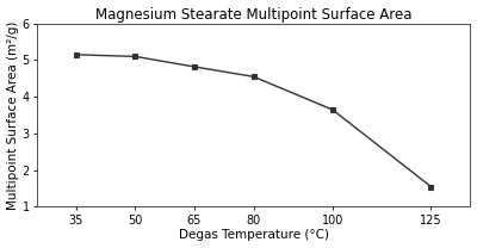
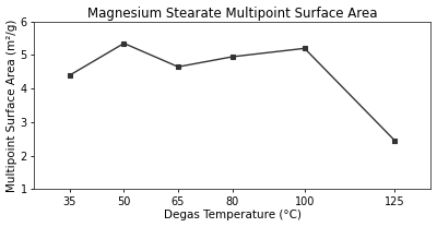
35: 5.15 -> 4.40
50: 5.10 -> 5.35
65: 4.82 -> 4.65
80: 4.55 -> 4.95
100: 3.65 -> 5.20
125: 1.55 -> 2.45
